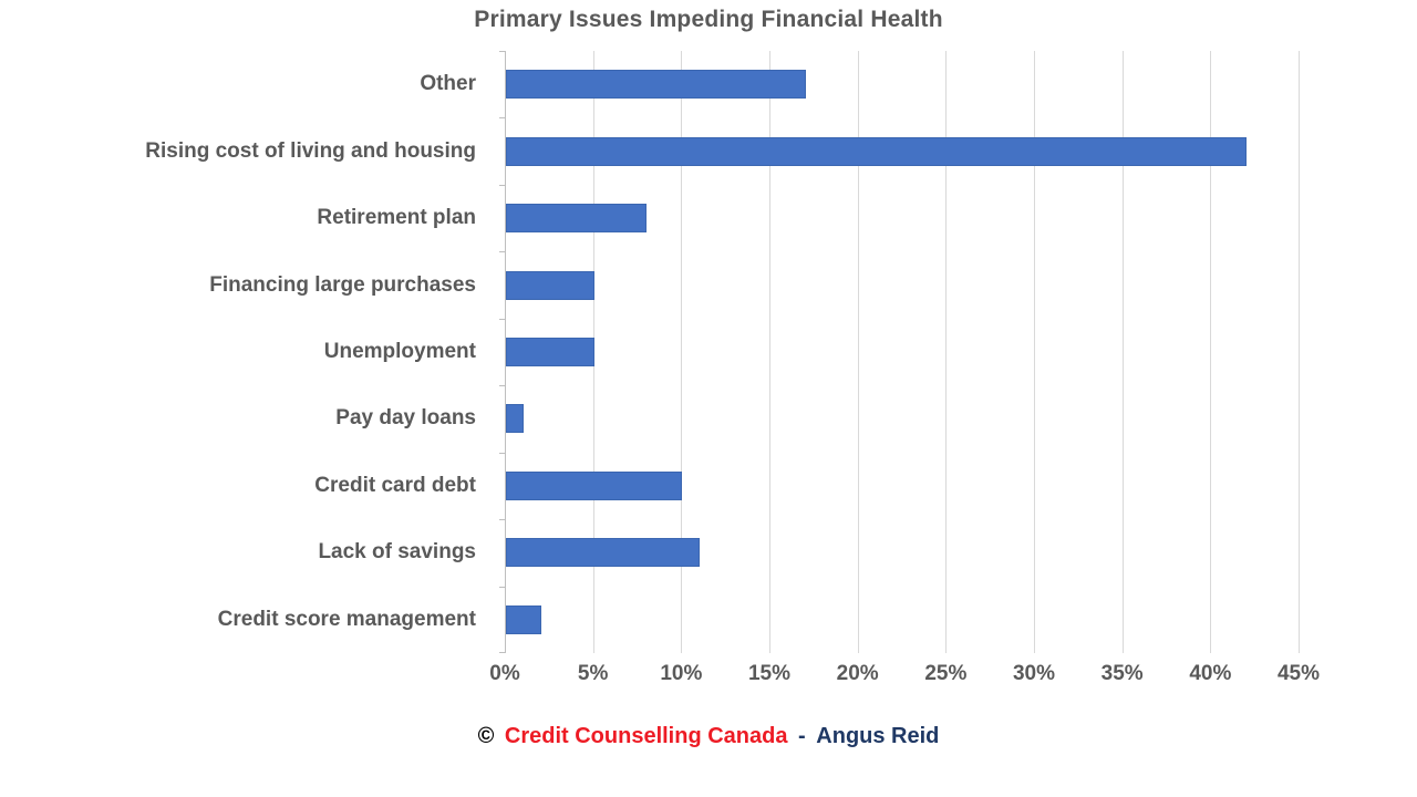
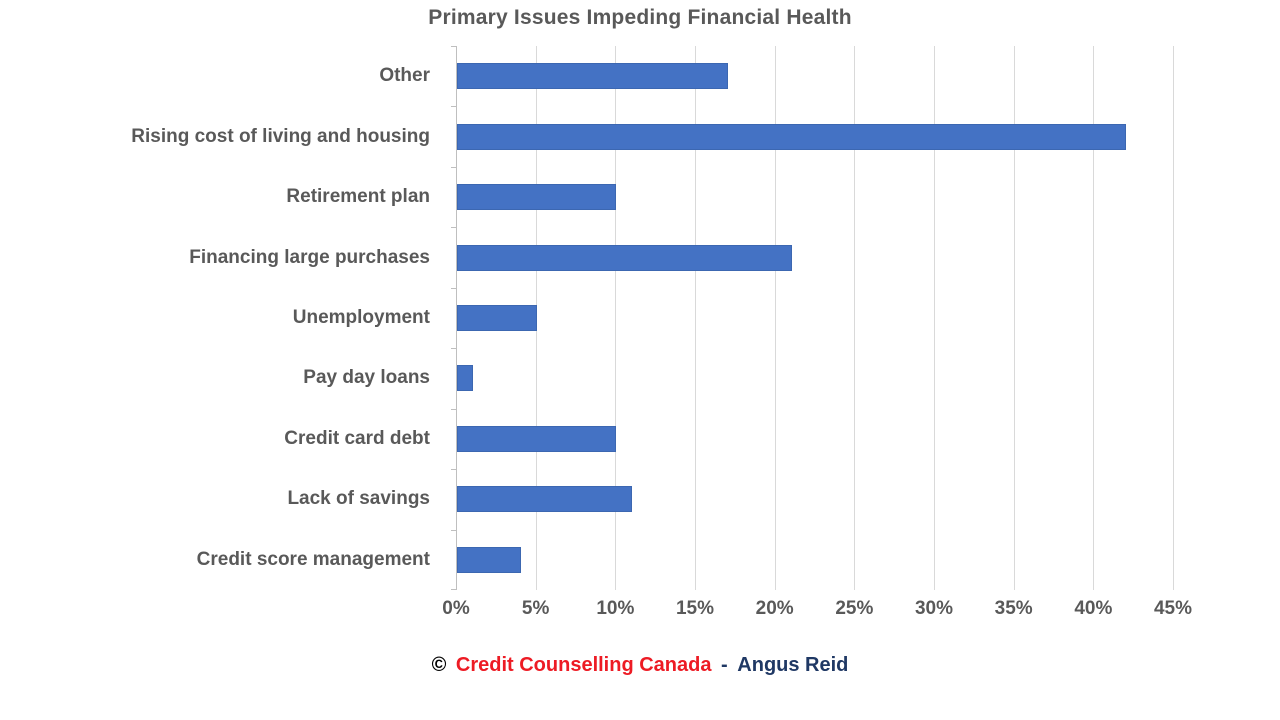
Retirement plan: 8% -> 10%
Financing large purchases: 5% -> 21%
Credit score management: 2% -> 4%
